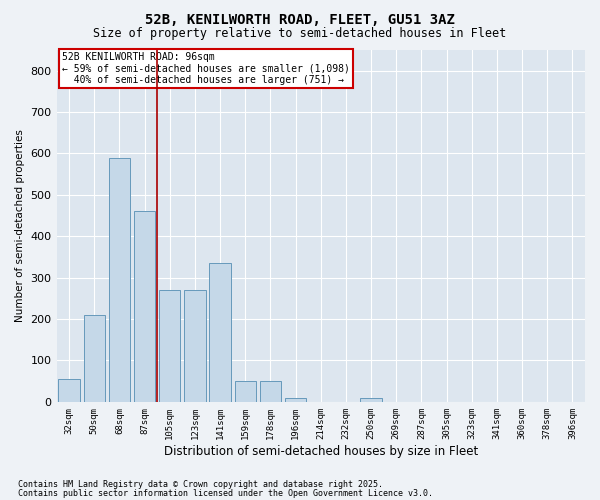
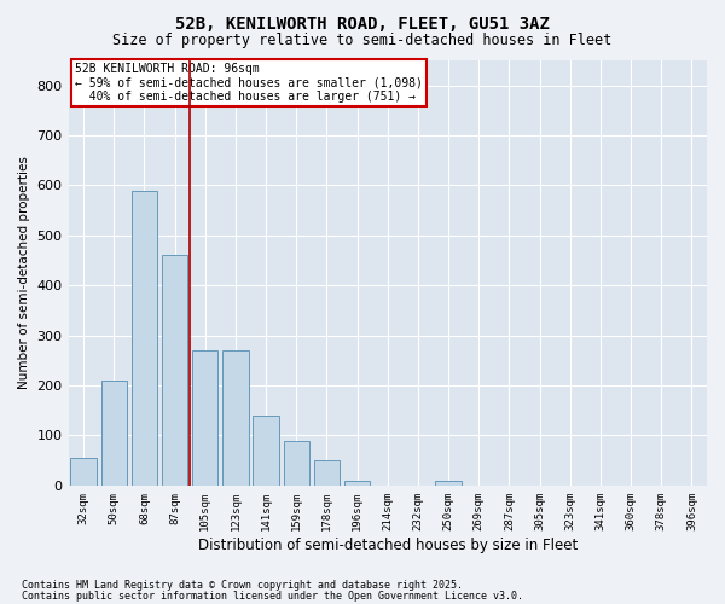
141sqm: 335 -> 140
159sqm: 50 -> 90
